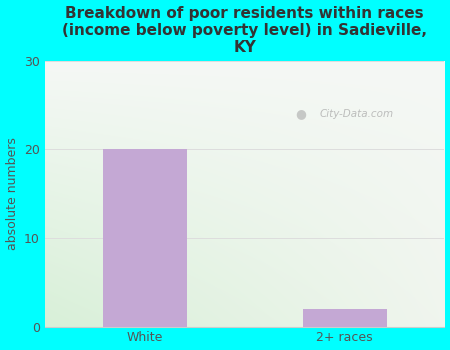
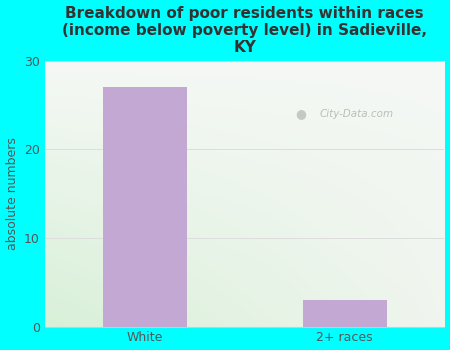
White: 20 -> 27
2+ races: 2 -> 3
